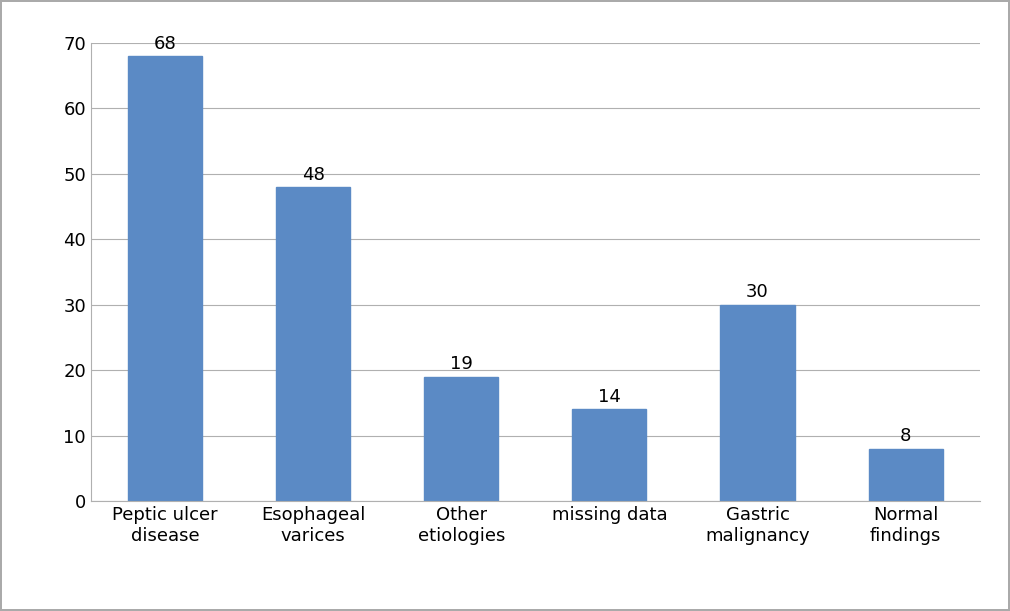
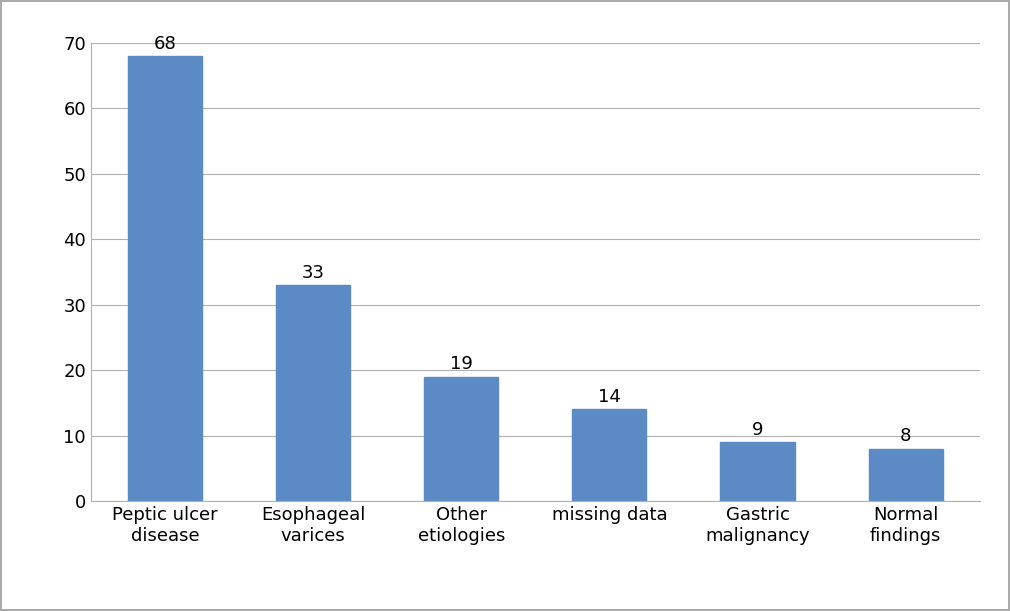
Esophageal varices: 48 -> 33
Gastric malignancy: 30 -> 9
